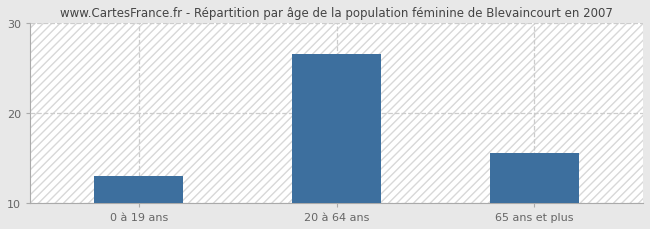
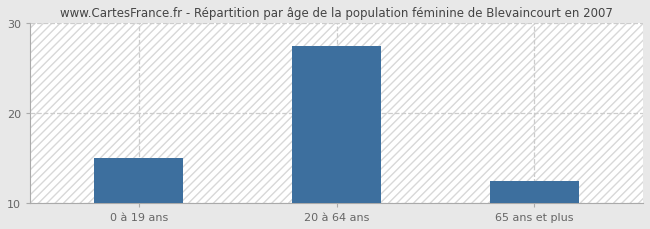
0 à 19 ans: 13.0 -> 15.0
20 à 64 ans: 26.5 -> 27.4
65 ans et plus: 15.5 -> 12.4
